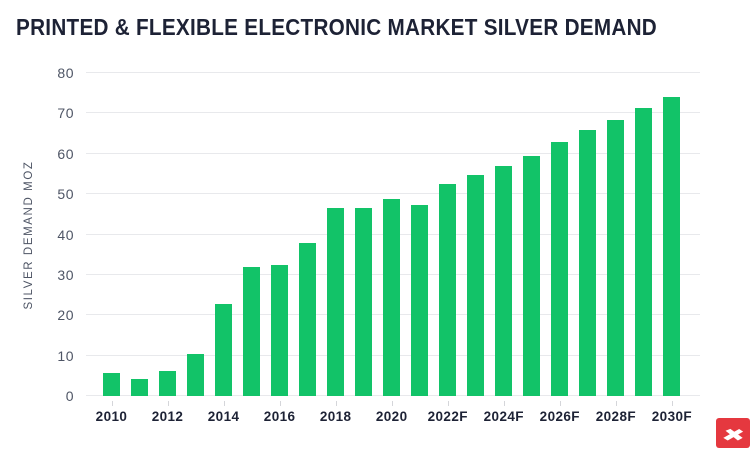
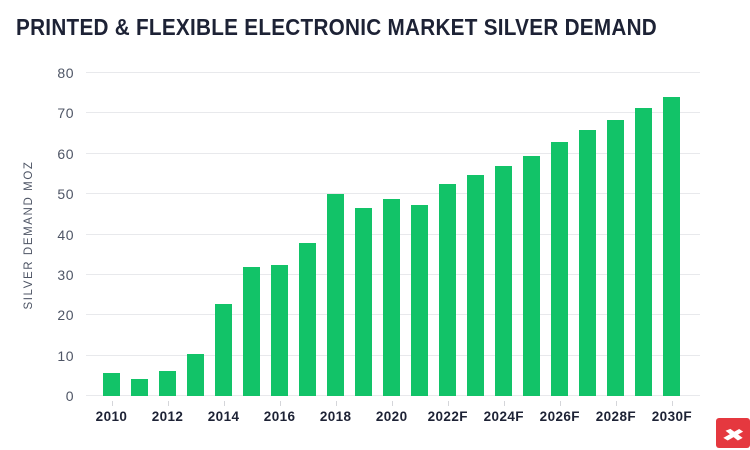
2018: 46 -> 50
